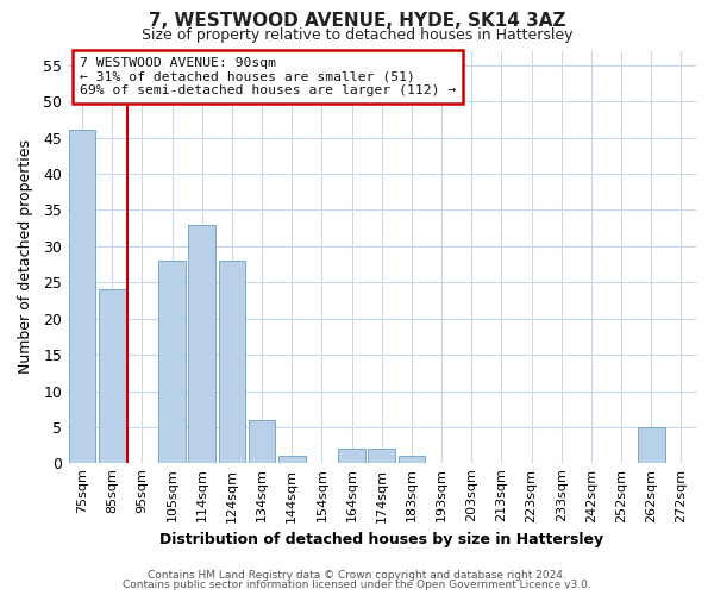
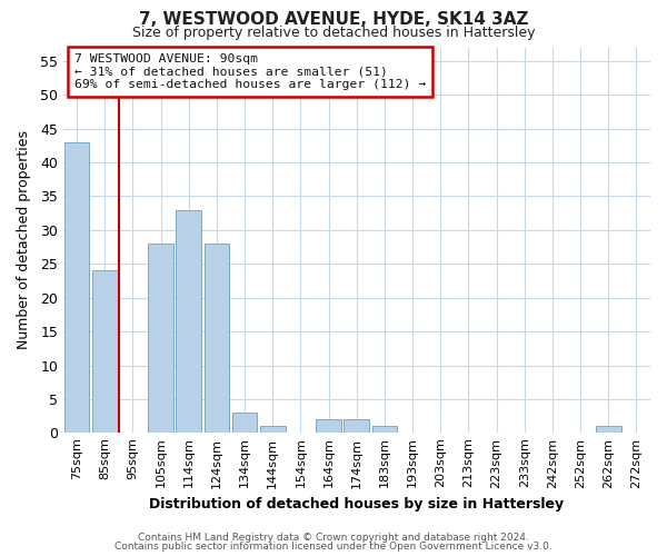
75sqm: 46 -> 43
134sqm: 6 -> 3
262sqm: 5 -> 1
